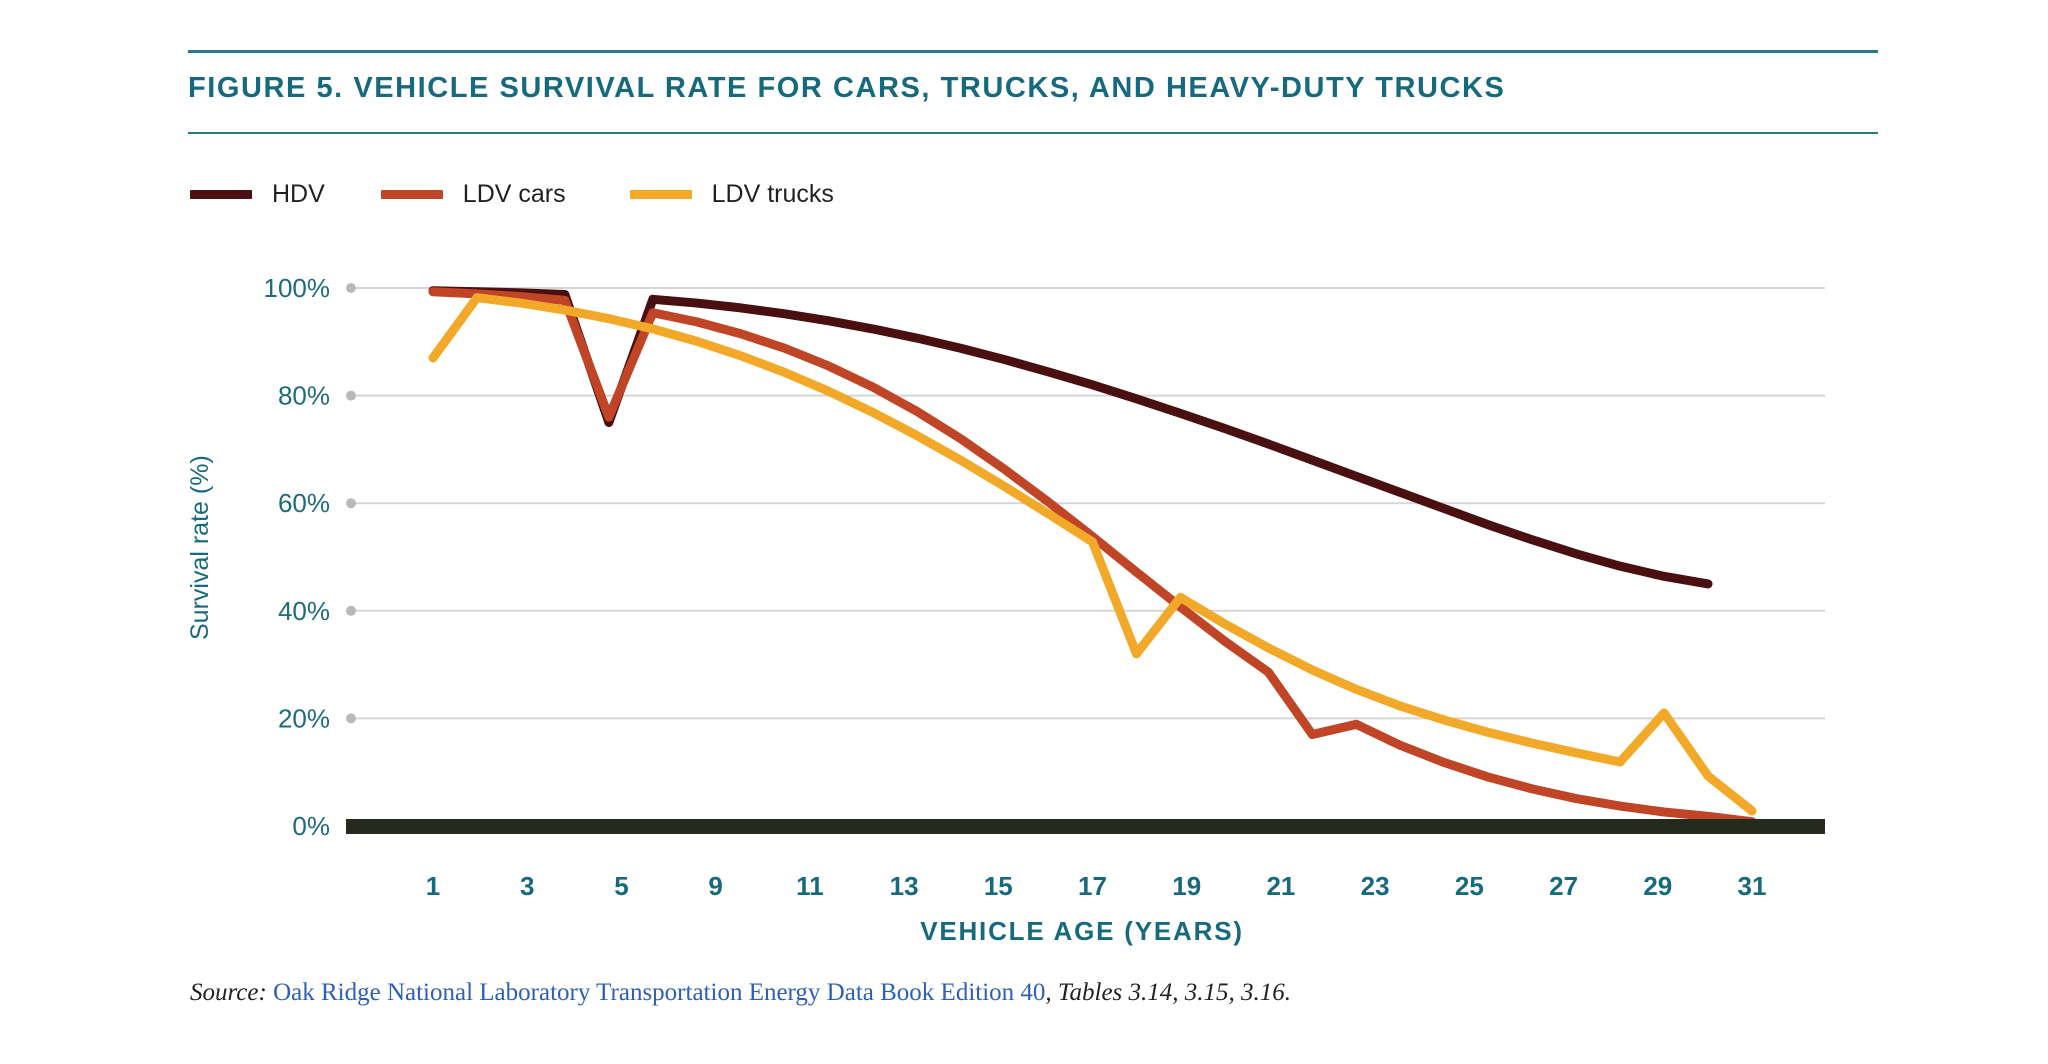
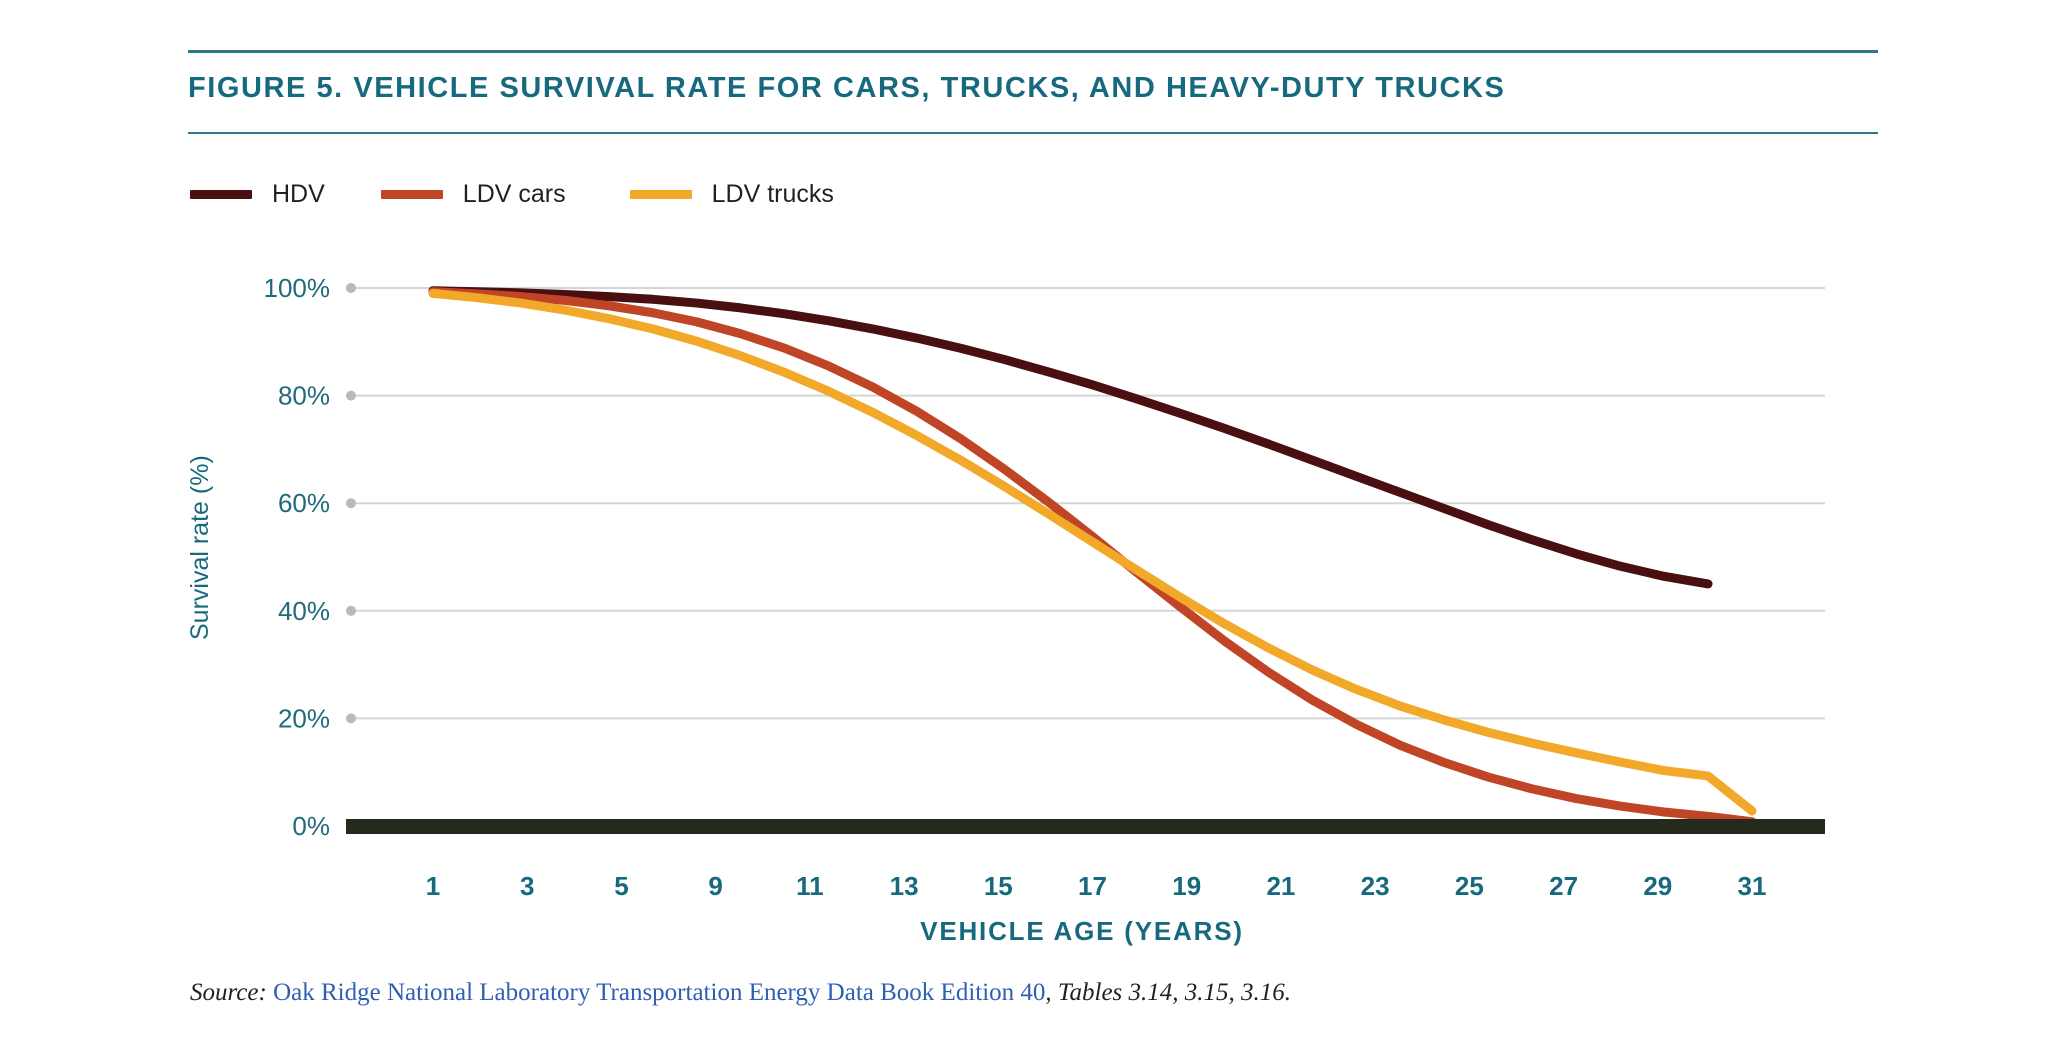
LDV trucks/1: 87% -> 99%
HDV/5: 75% -> 98%
LDV cars/5: 76% -> 97%
LDV trucks/17: 32% -> 48%
LDV cars/21: 17% -> 23%
LDV trucks/29: 21% -> 10%
